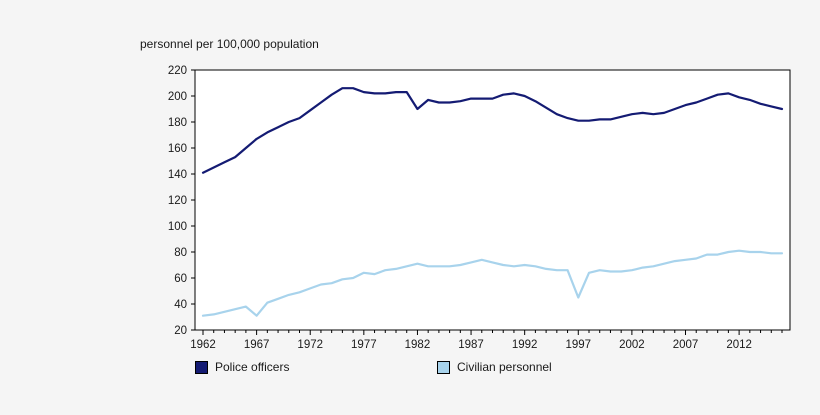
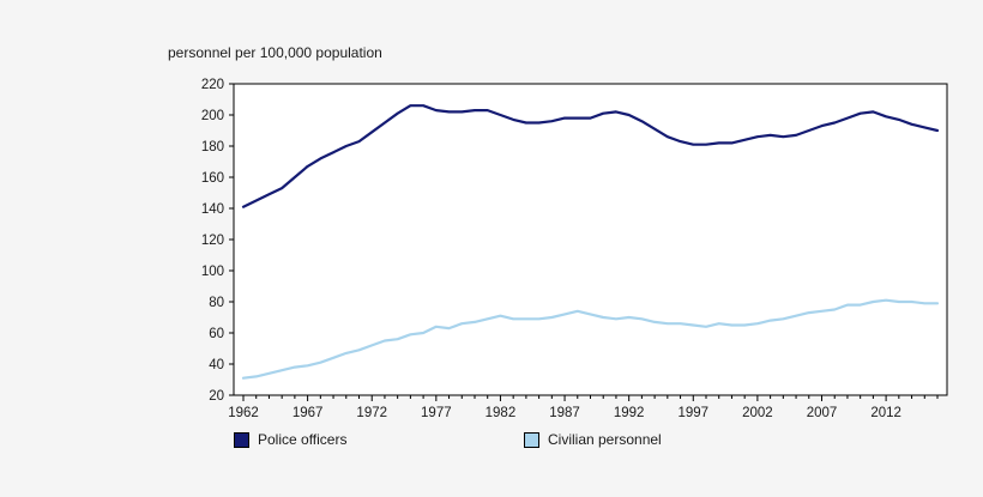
Civilian personnel/1967: 31 -> 39
Police officers/1982: 190 -> 200
Civilian personnel/1997: 45 -> 65
